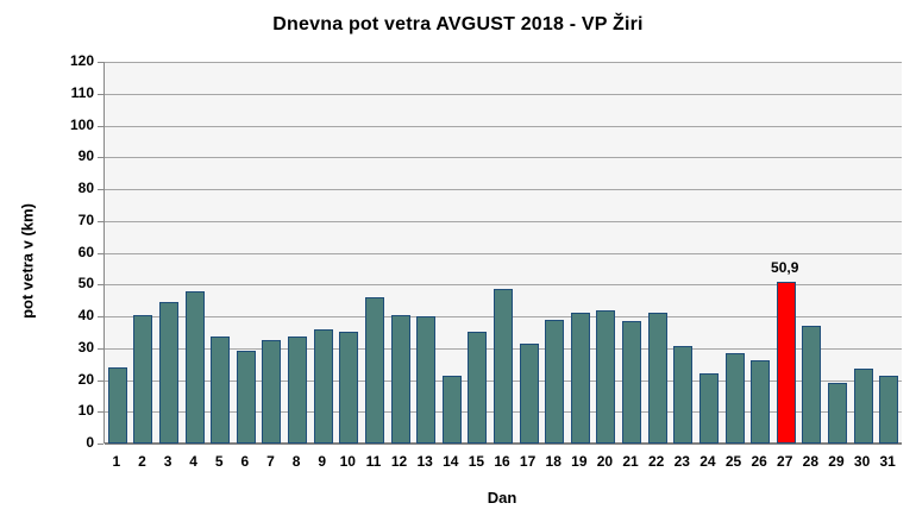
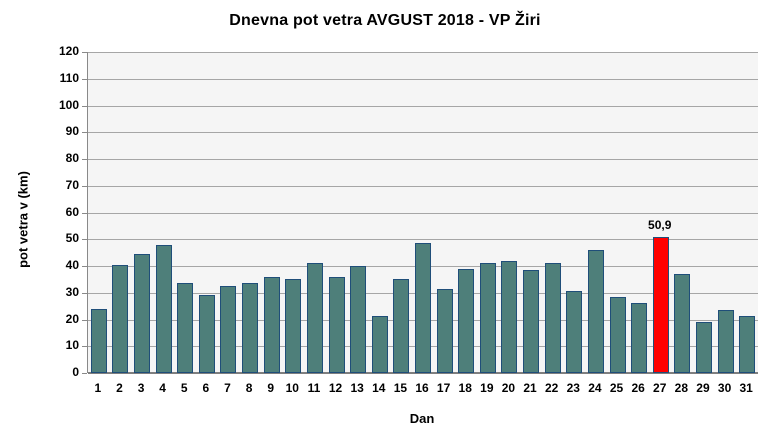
11: 46 -> 41
12: 40 -> 36
24: 22 -> 46
